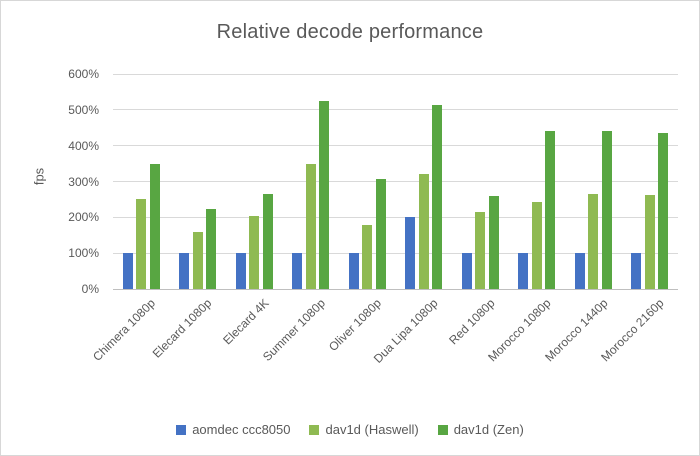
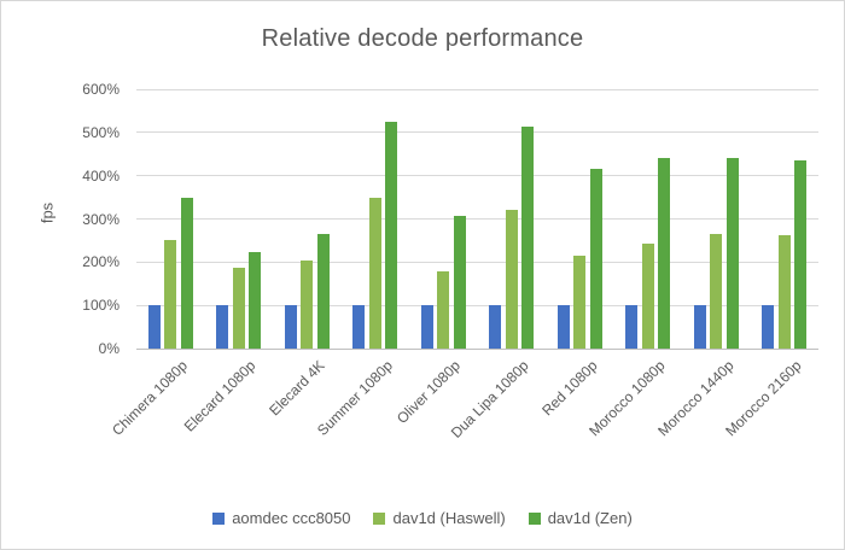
dav1d (Haswell)/Elecard 1080p: 160% -> 190%
aomdec ccc8050/Dua Lipa 1080p: 200% -> 100%
dav1d (Zen)/Red 1080p: 260% -> 420%
